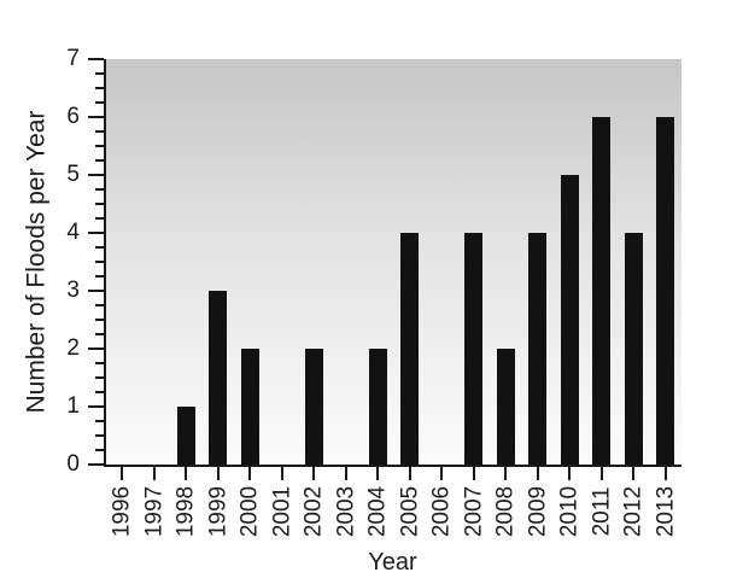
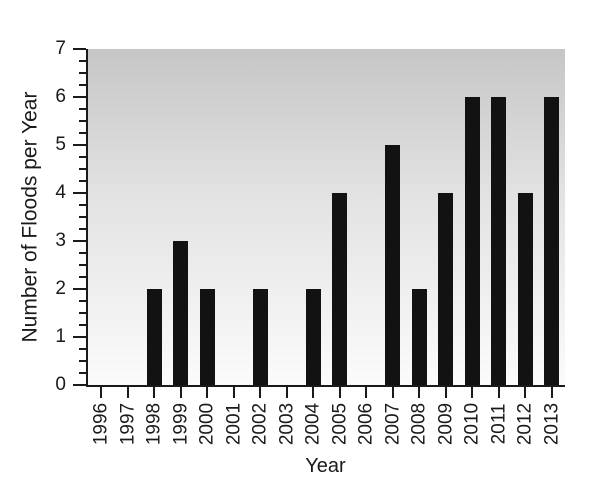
1998: 1 -> 2
2007: 4 -> 5
2010: 5 -> 6
